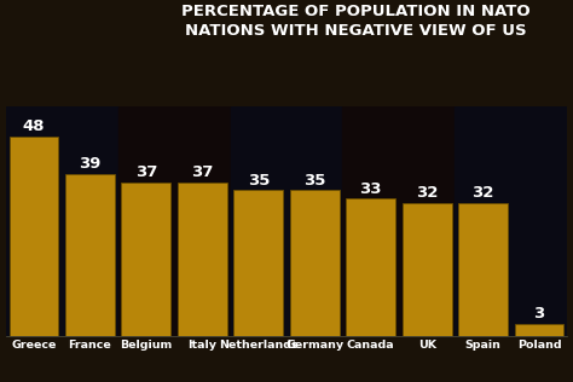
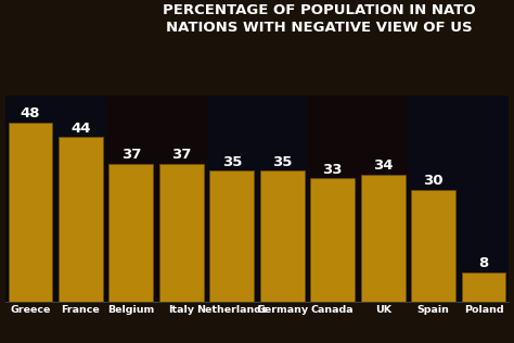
France: 39 -> 44
UK: 32 -> 34
Spain: 32 -> 30
Poland: 3 -> 8
